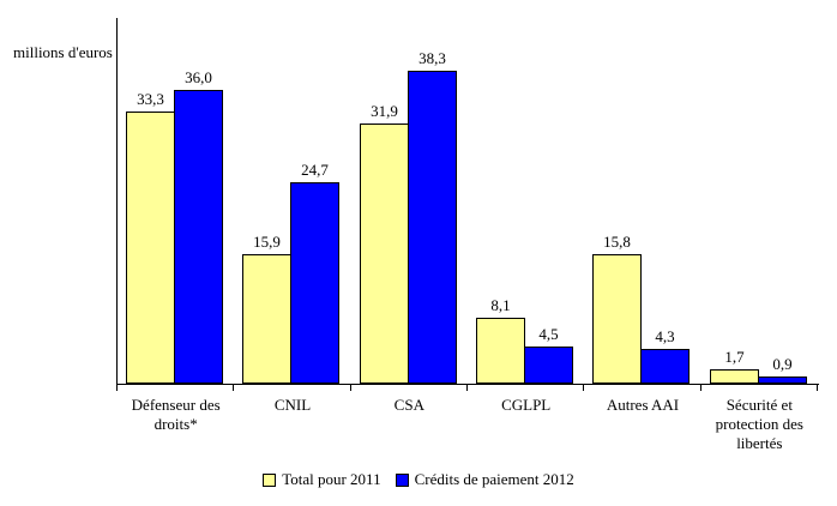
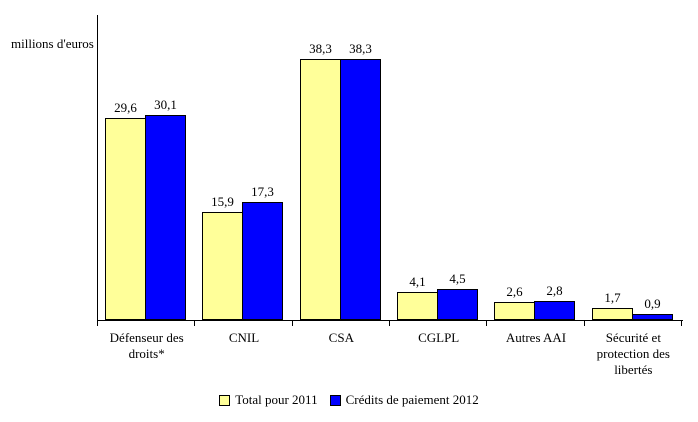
Total pour 2011/Défenseur des droits*: 33,3 -> 29,6
Crédits de paiement 2012/Défenseur des droits*: 36,0 -> 30,1
Crédits de paiement 2012/CNIL: 24,7 -> 17,3
Total pour 2011/CSA: 31,9 -> 38,3
Total pour 2011/CGLPL: 8,1 -> 4,1
Total pour 2011/Autres AAI: 15,8 -> 2,6
Crédits de paiement 2012/Autres AAI: 4,3 -> 2,8
